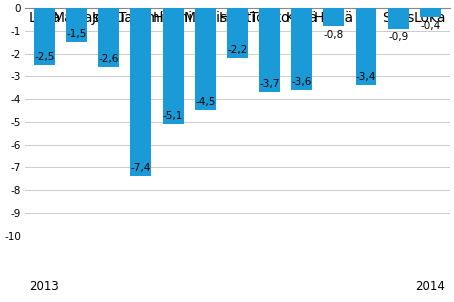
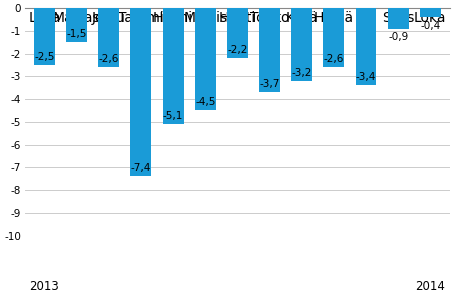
Kesä: -3,6 -> -3,2
Heinä: -0,8 -> -2,6
